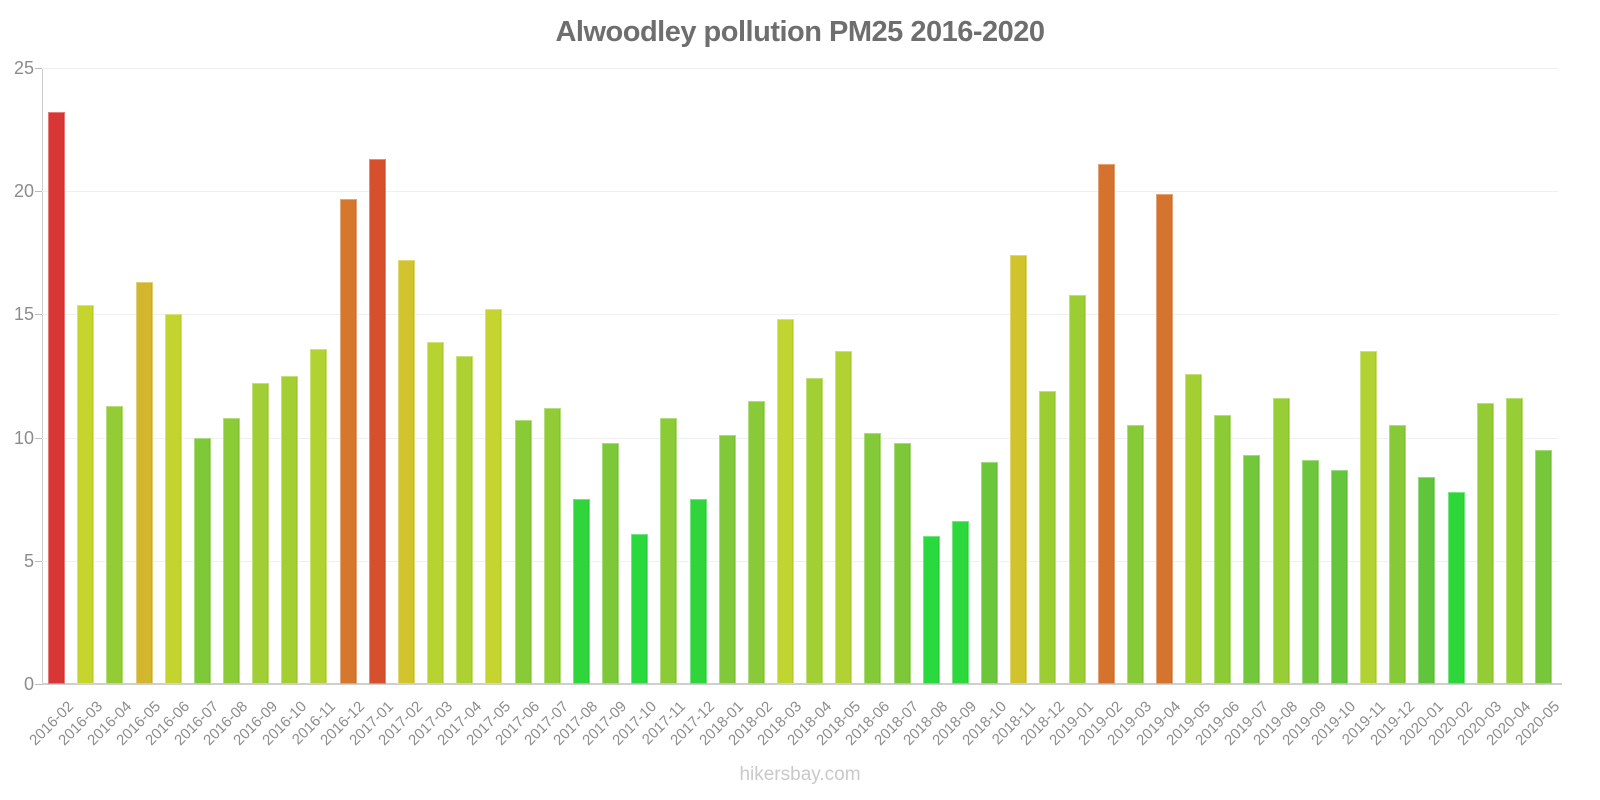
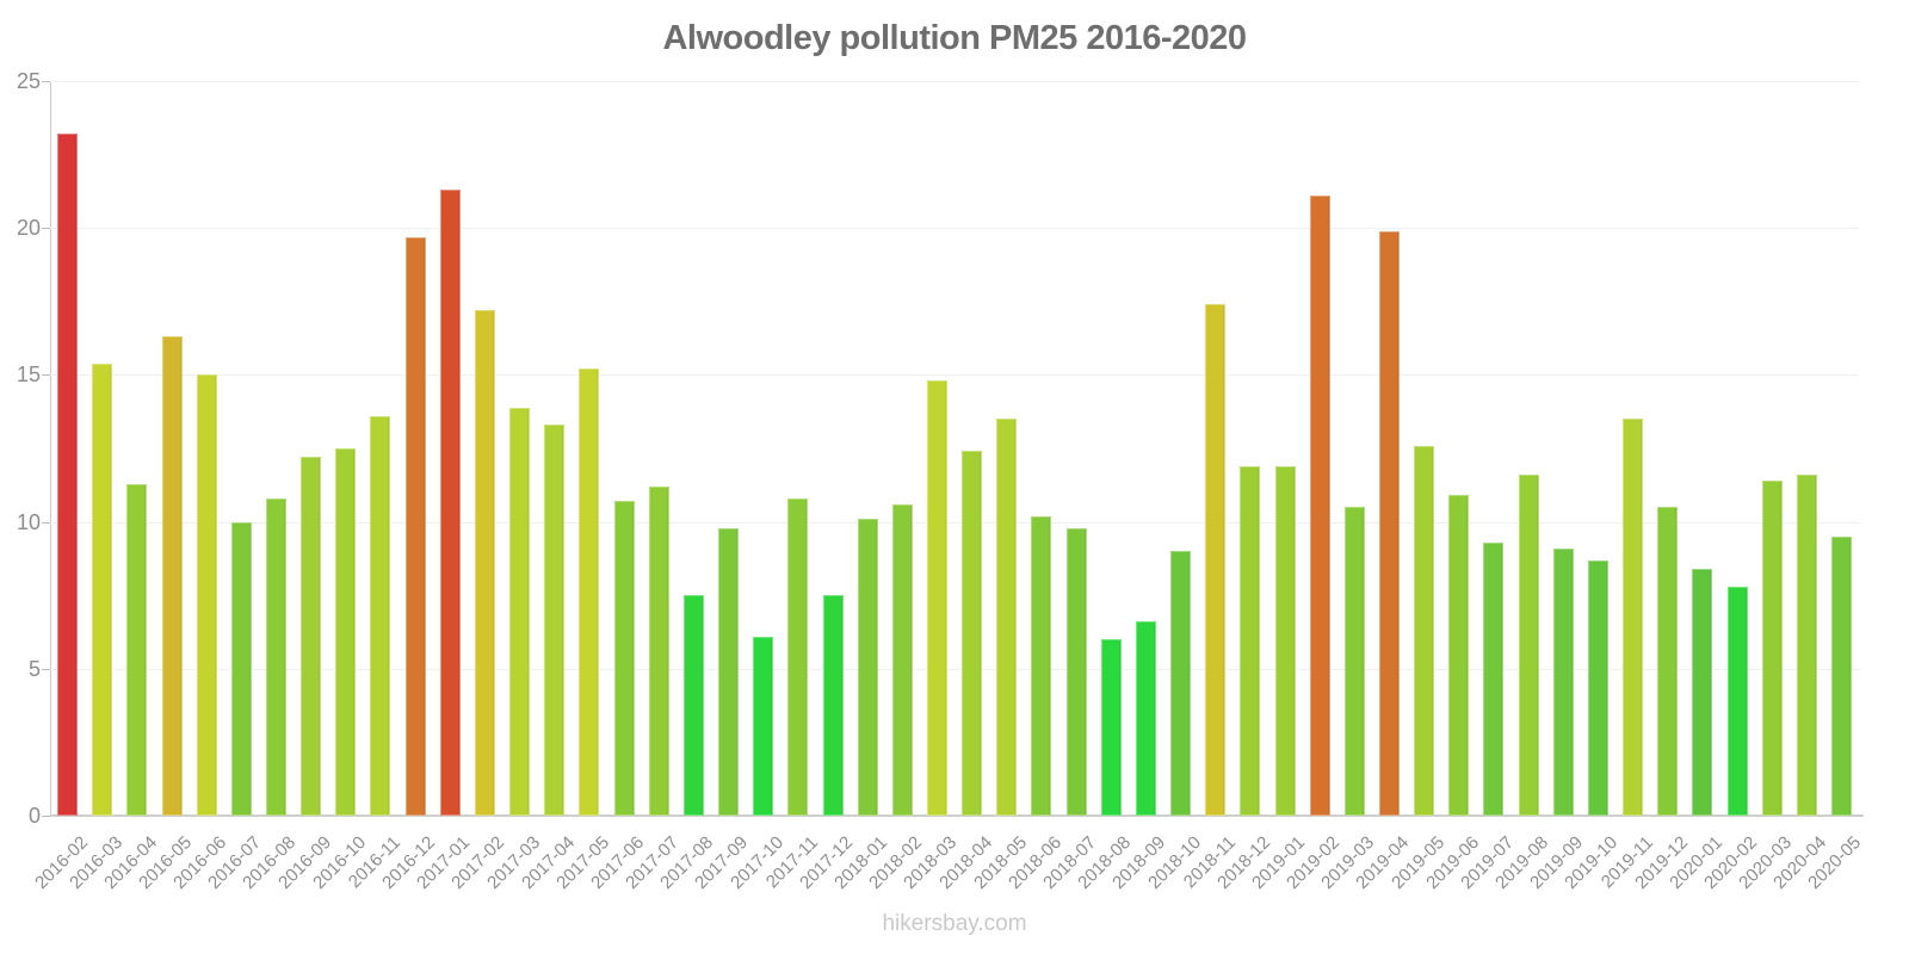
2018-02: 11.5 -> 10.6
2019-01: 15.8 -> 11.9
